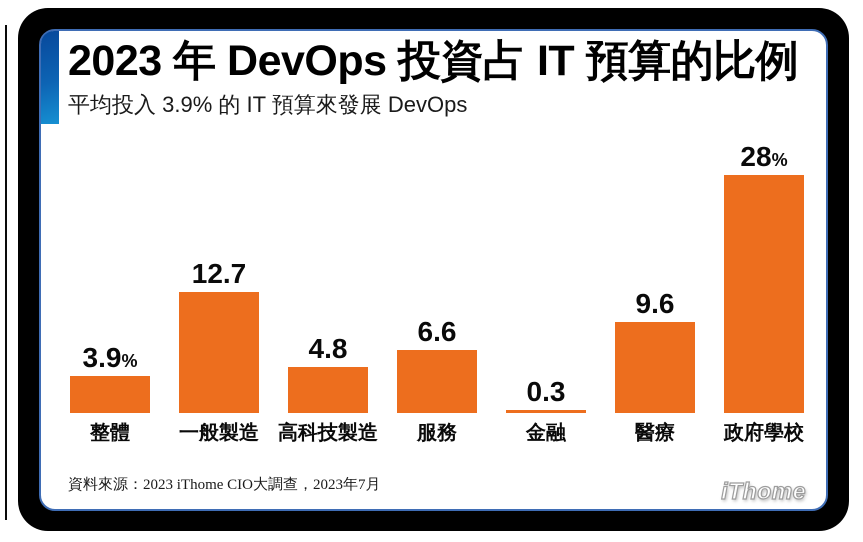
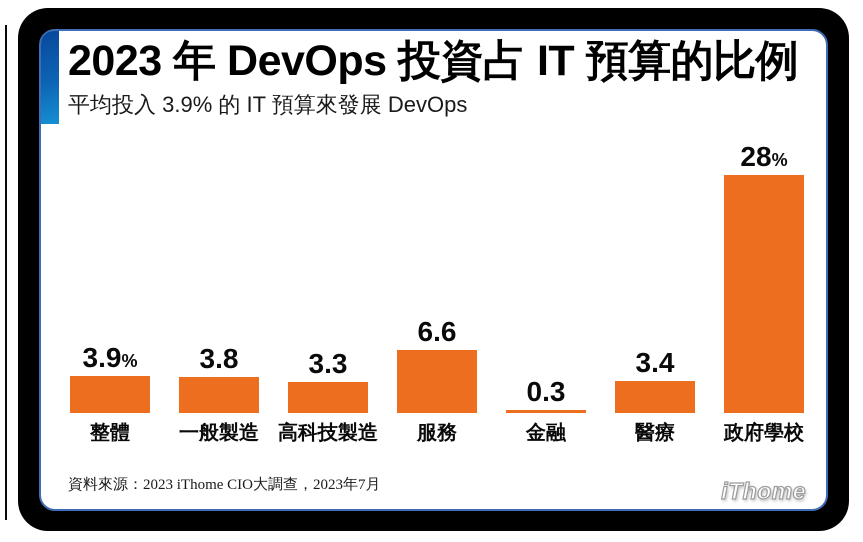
一般製造: 12.7 -> 3.8
高科技製造: 4.8 -> 3.3
醫療: 9.6 -> 3.4
